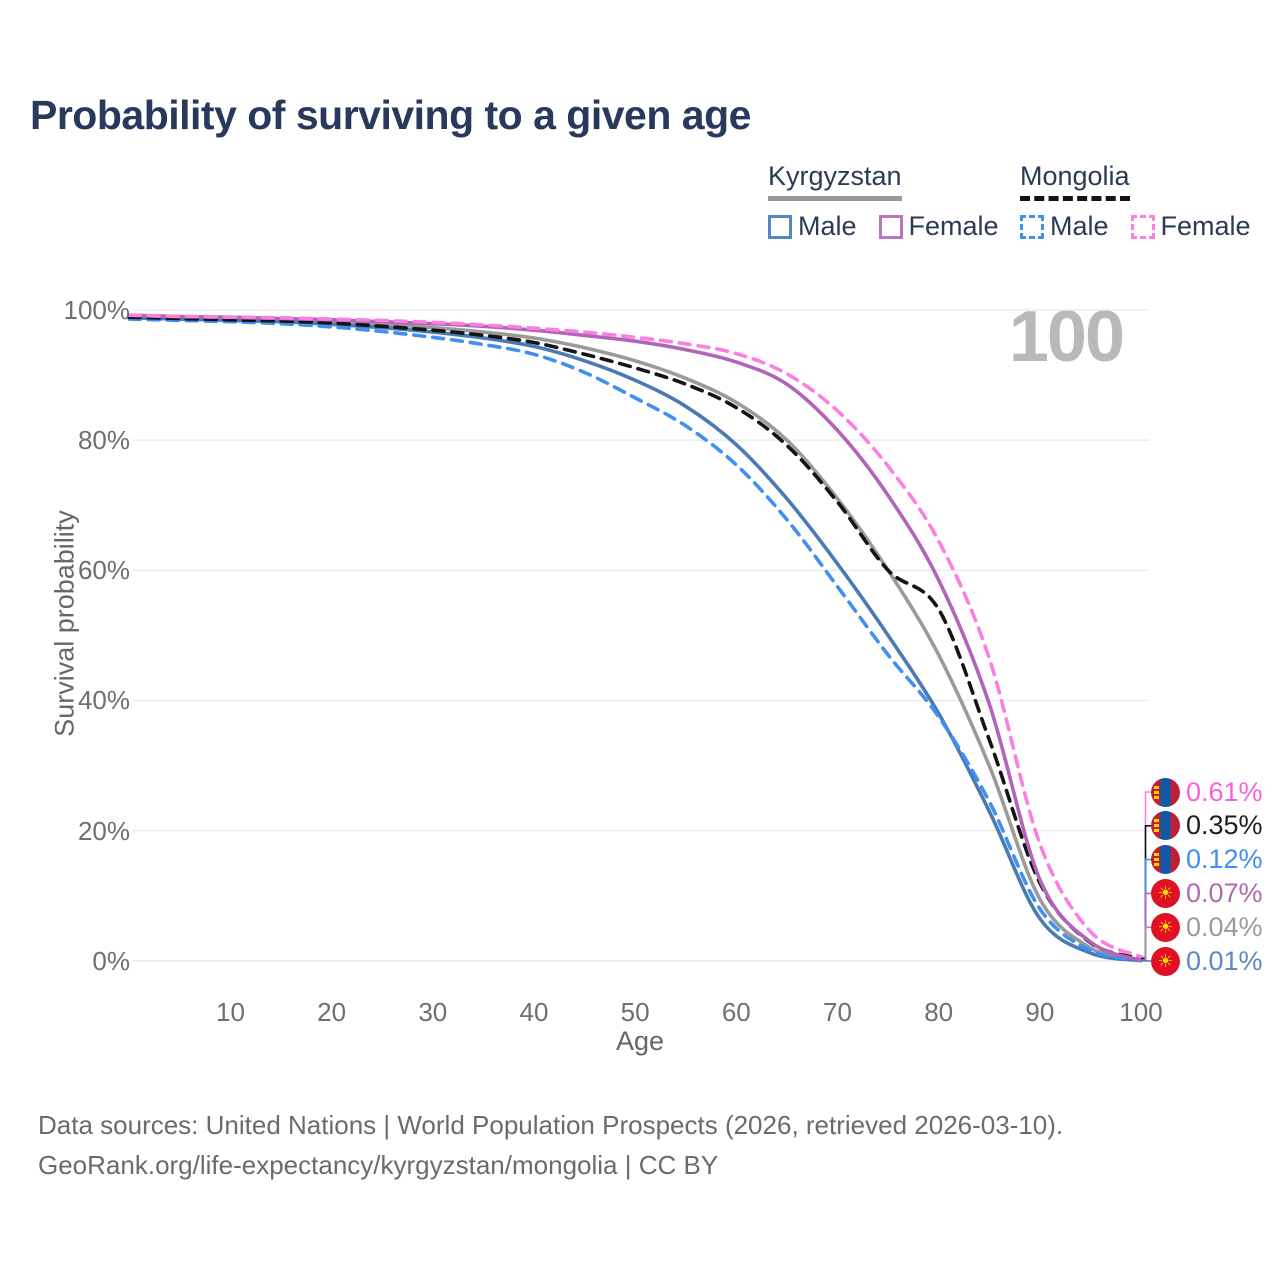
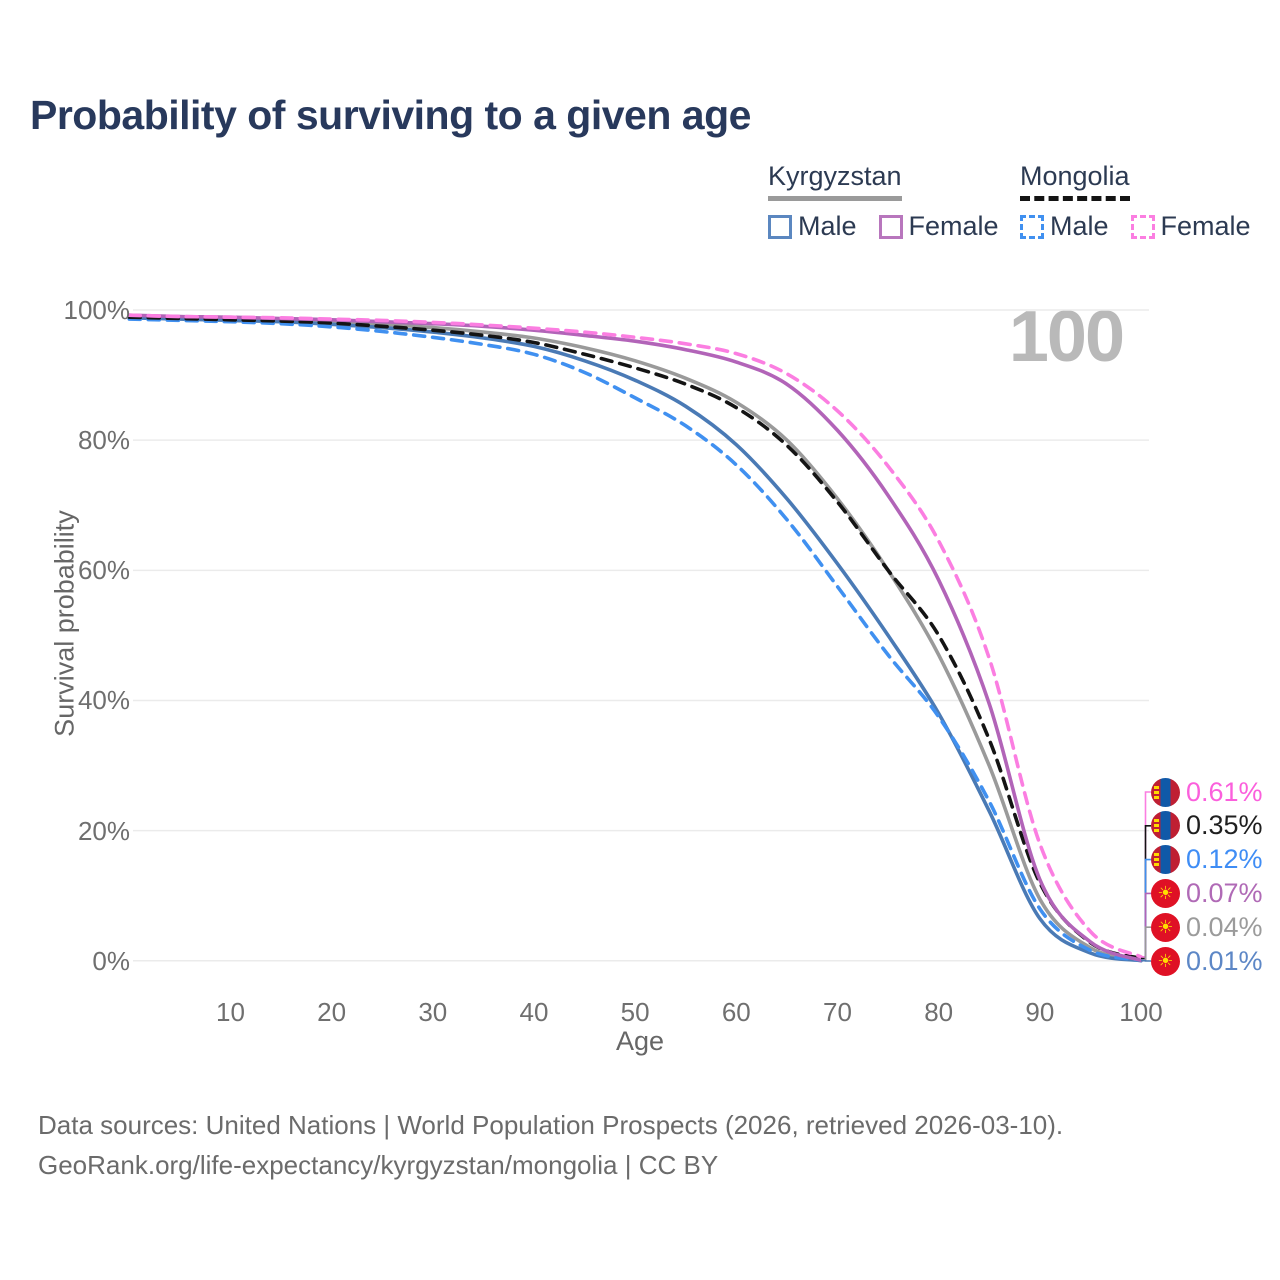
Mongolia/80: 54% -> 50%
